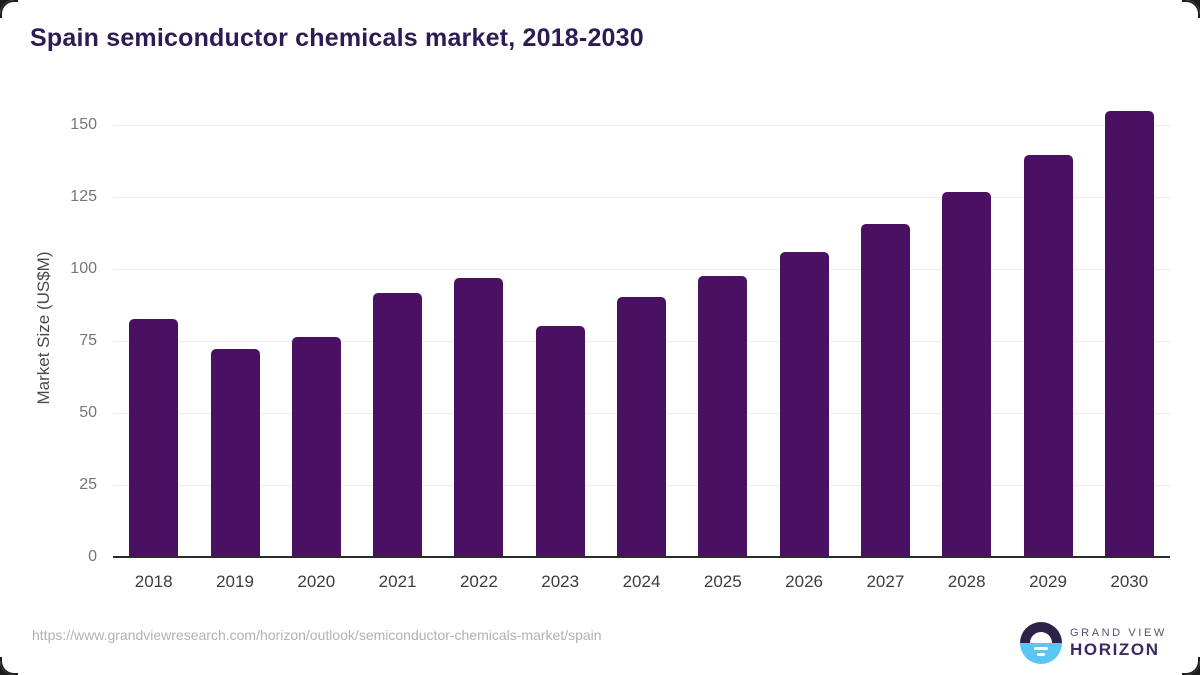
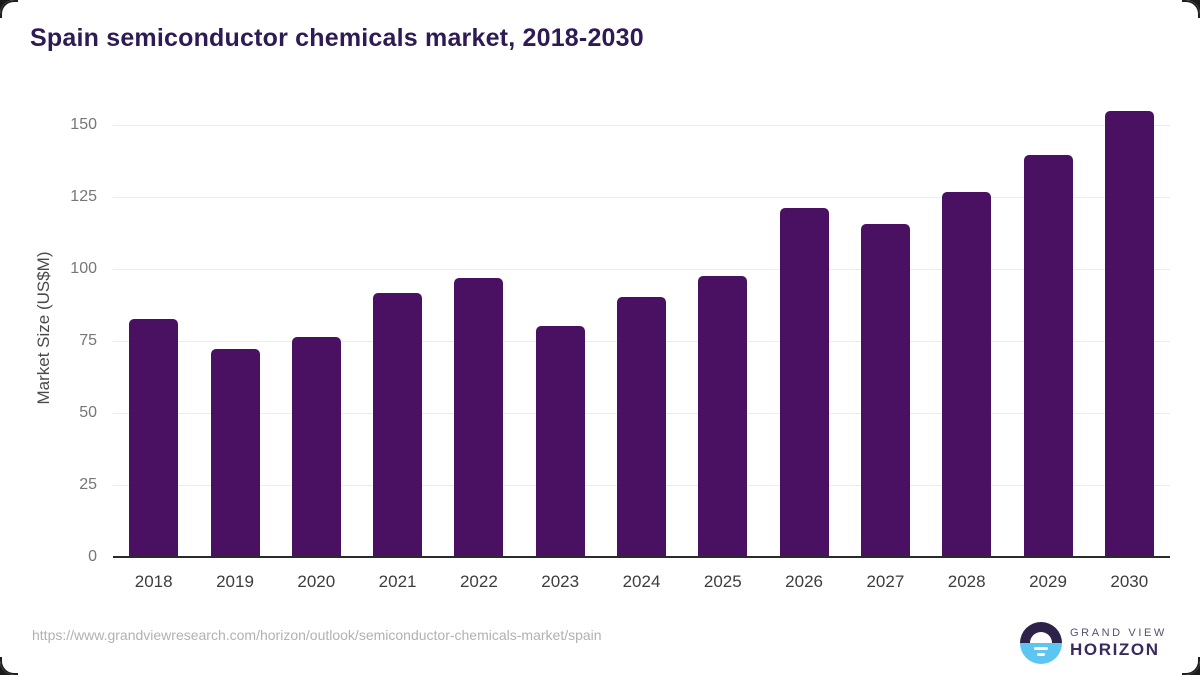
2026: 106 -> 121
